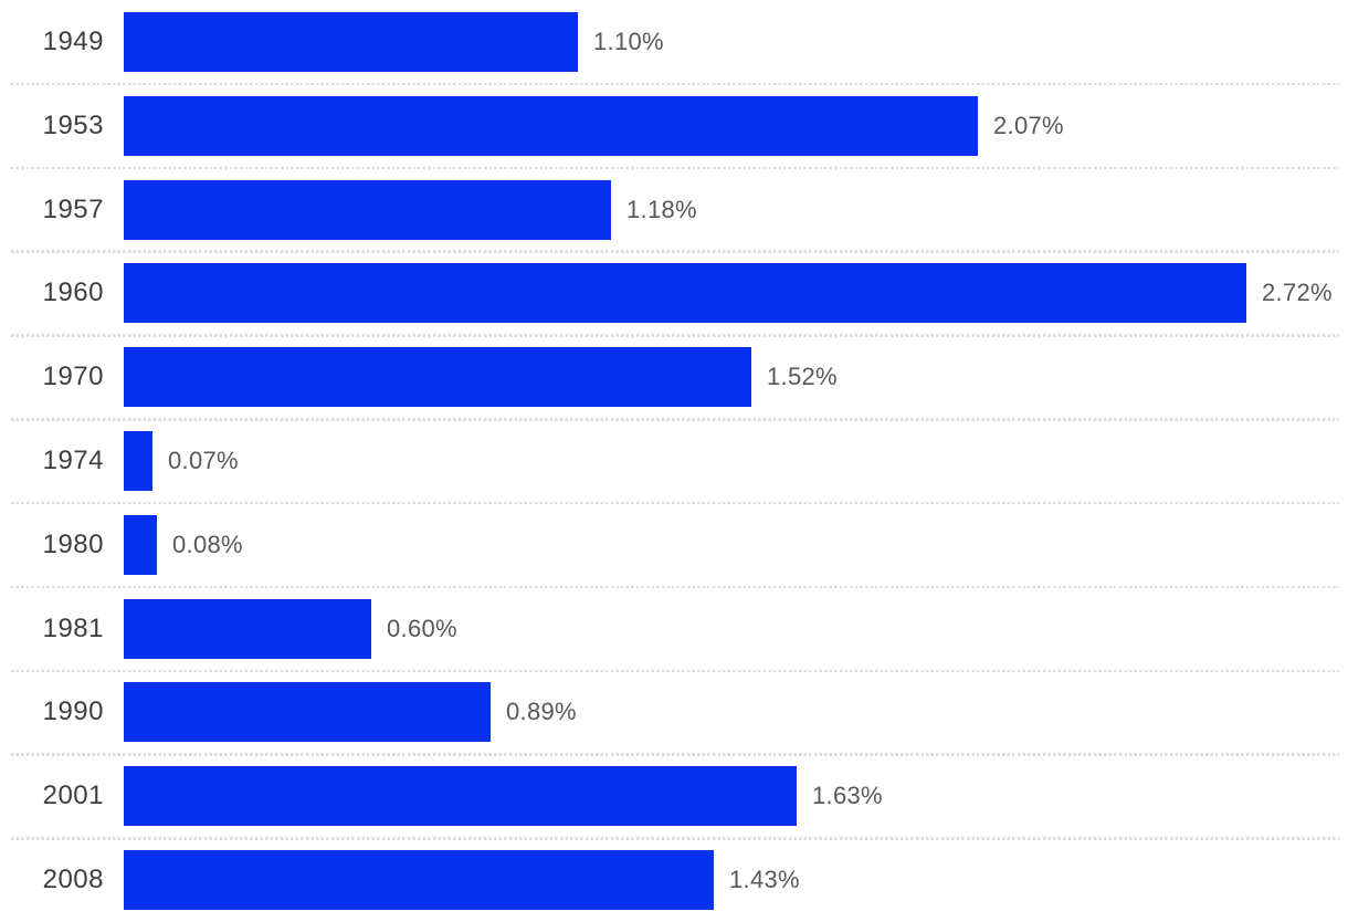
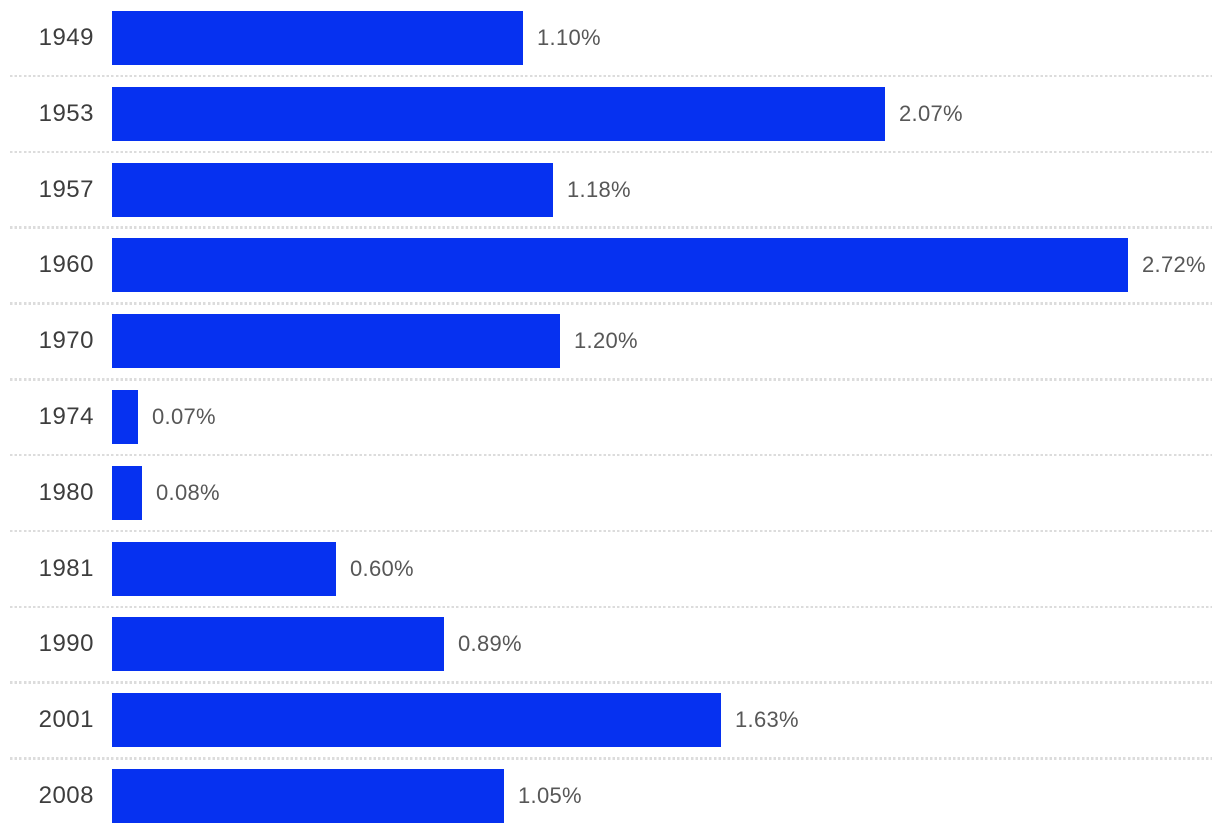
1970: 1.52% -> 1.20%
2008: 1.43% -> 1.05%
